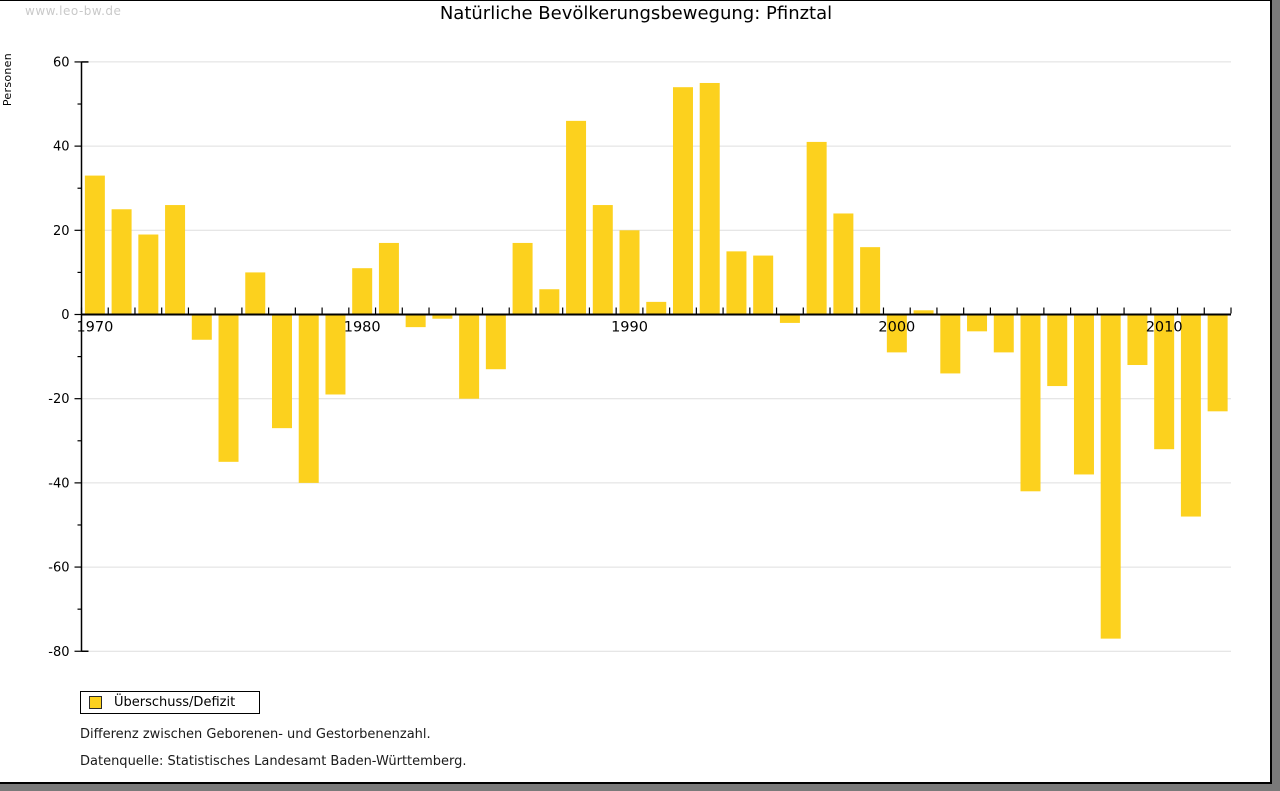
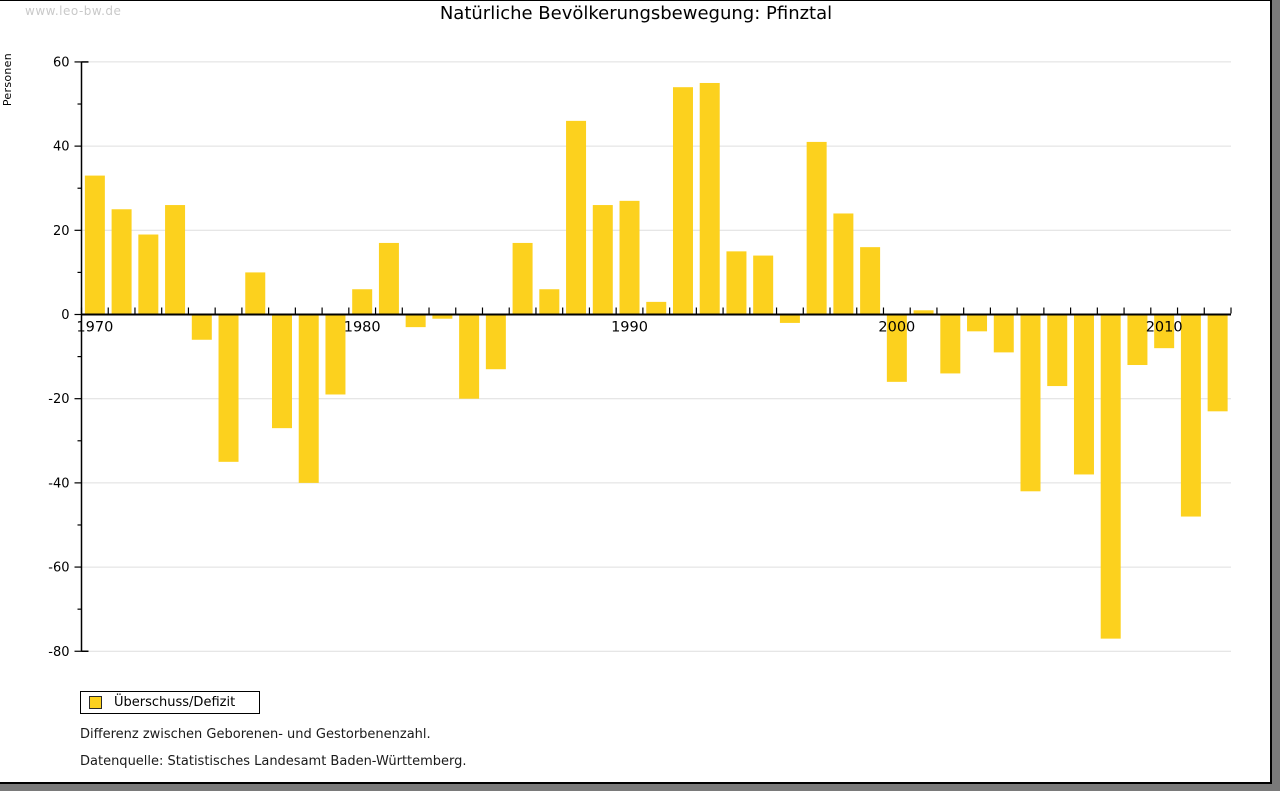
1980: 11 -> 6
1990: 20 -> 27
2000: -9 -> -16
2010: -32 -> -8
